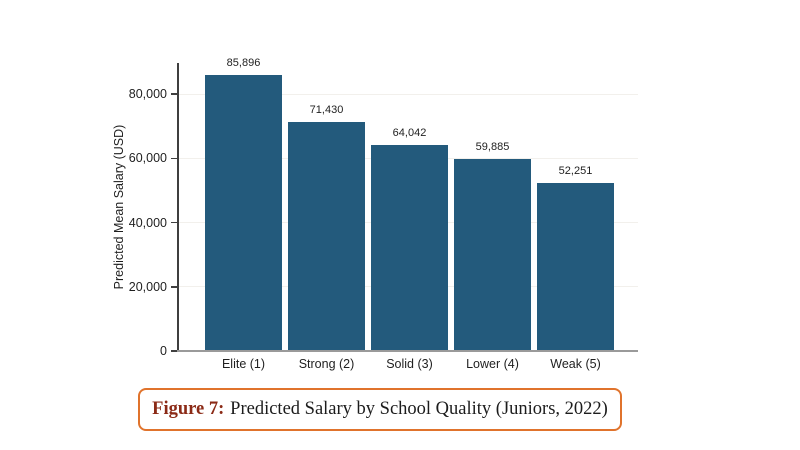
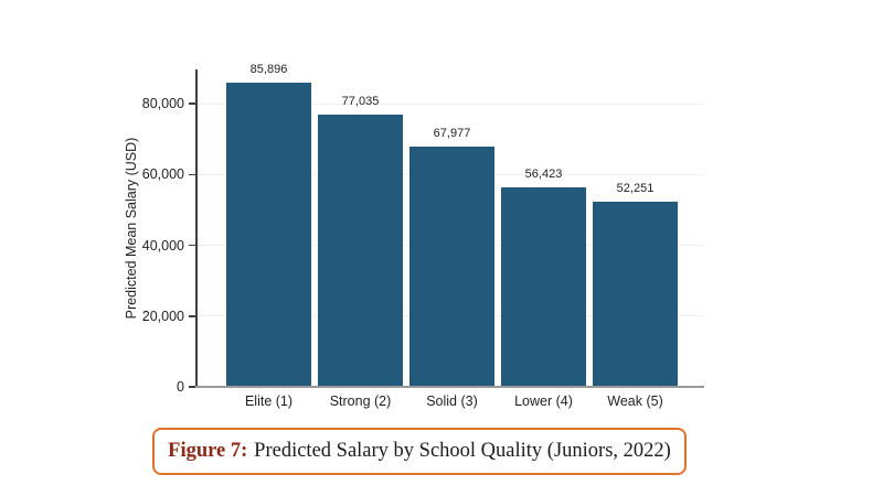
Strong (2): 71,430 -> 77,035
Solid (3): 64,042 -> 67,977
Lower (4): 59,885 -> 56,423
